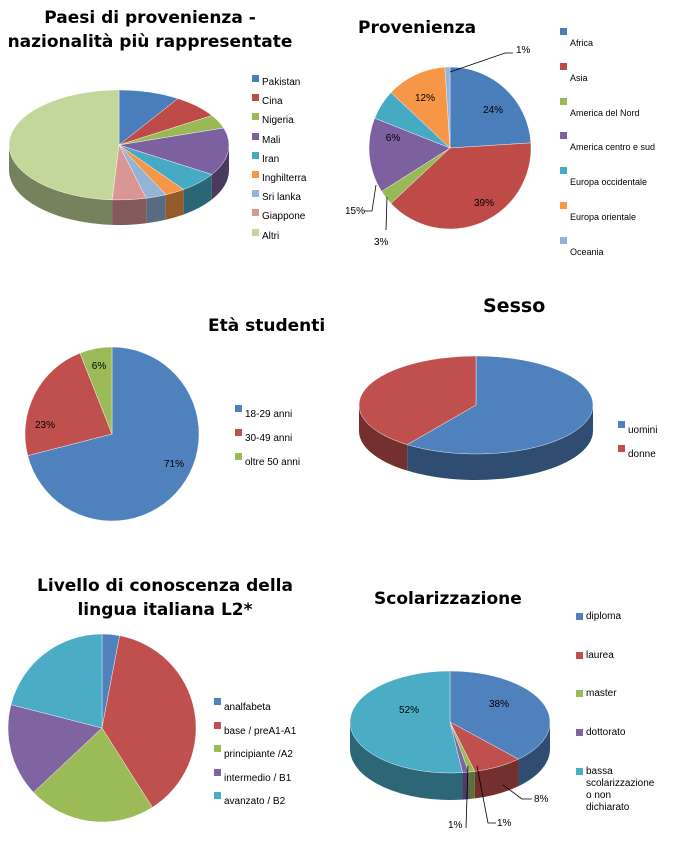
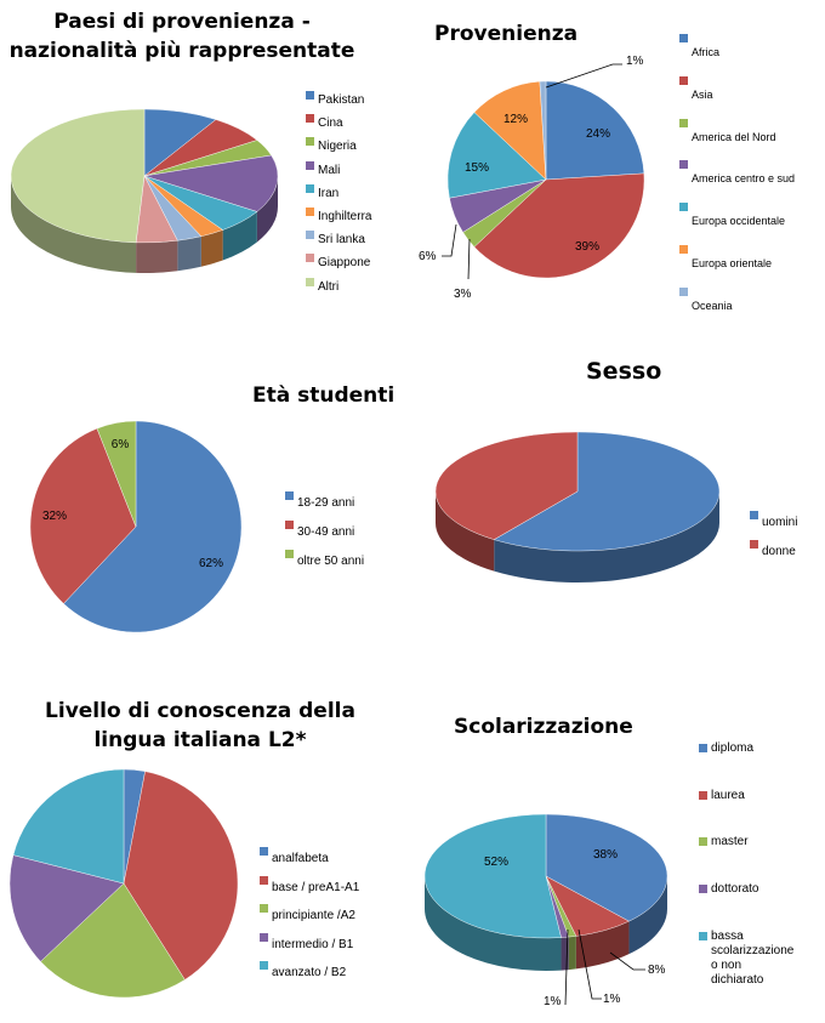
Provenienza/America centro e sud: 15% -> 6%
Provenienza/Europa occidentale: 6% -> 15%
Età studenti/18-29 anni: 71% -> 62%
Età studenti/30-49 anni: 23% -> 32%
